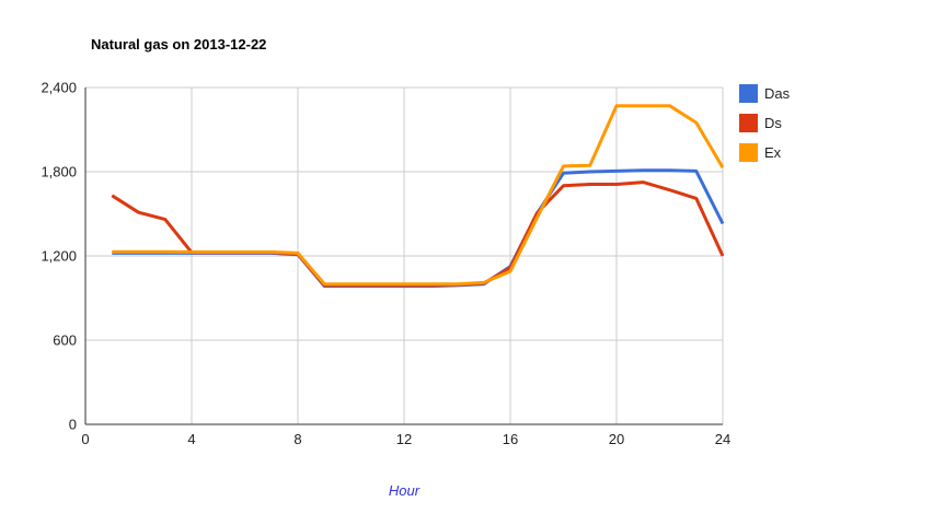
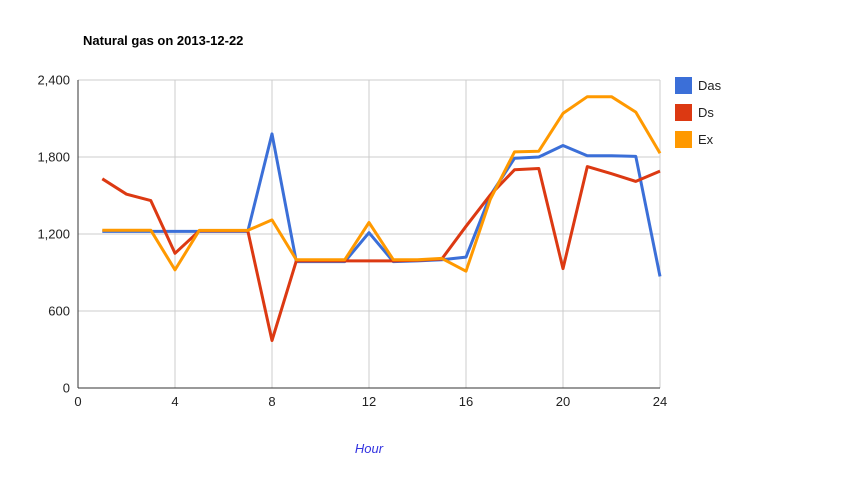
Ds/4: 1220 -> 1050
Ex/4: 1230 -> 920
Das/8: 1210 -> 1980
Ds/8: 1220 -> 370
Ex/8: 1220 -> 1310
Das/12: 980 -> 1210
Ex/12: 1000 -> 1290
Das/16: 1120 -> 1020
Ds/16: 1120 -> 1260
Ex/16: 1090 -> 910
Das/20: 1800 -> 1890
Ds/20: 1710 -> 930
Ex/20: 2270 -> 2140
Das/24: 1430 -> 870
Ds/24: 1200 -> 1690
